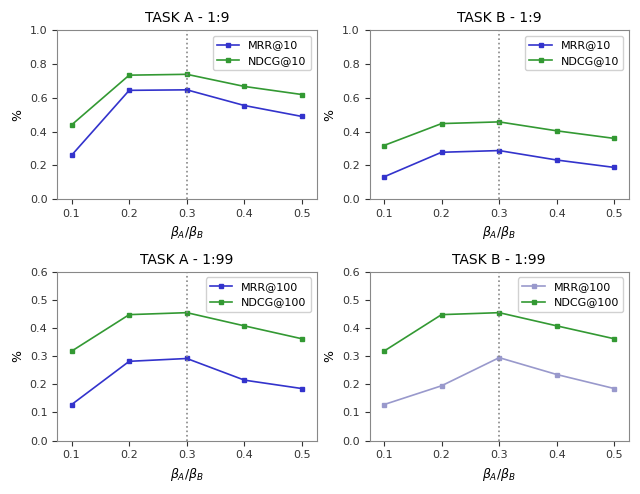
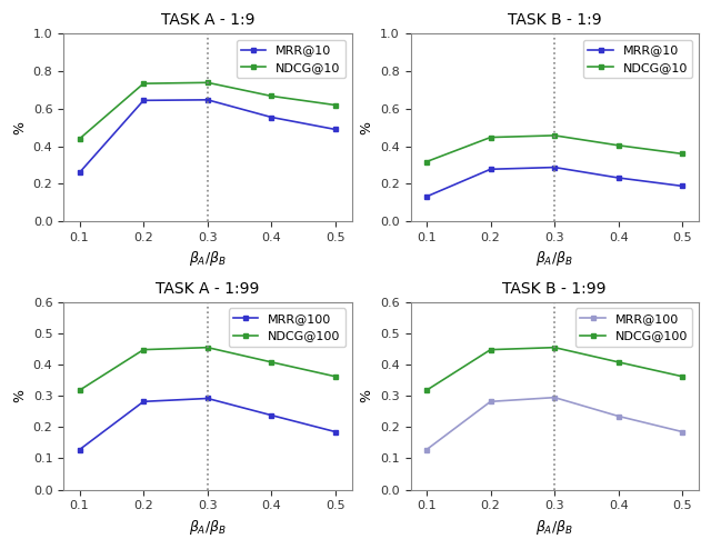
TASK A - 1:99/MRR@100/0.4: 0.215 -> 0.238
TASK B - 1:99/MRR@100/0.2: 0.195 -> 0.282
